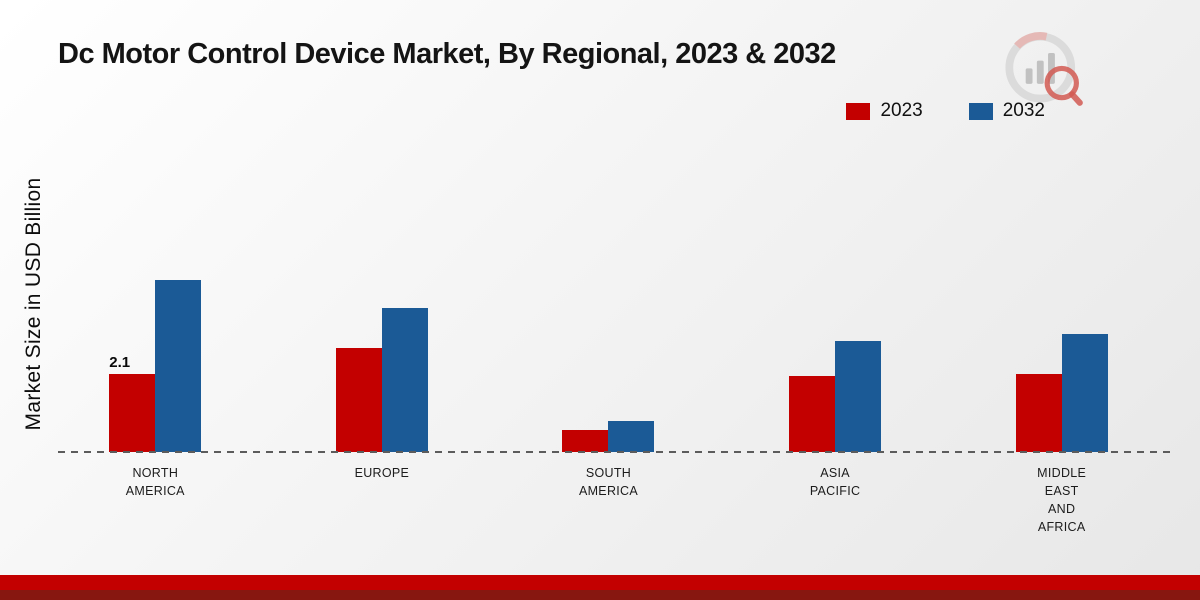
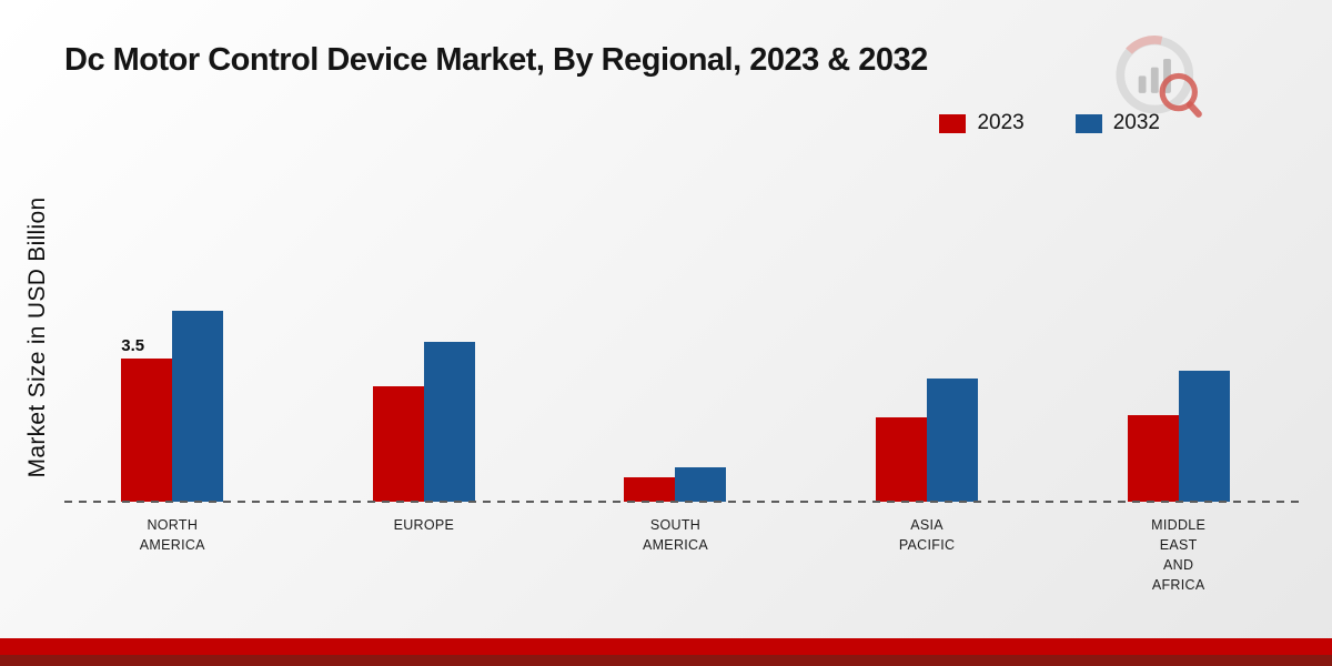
2023/NORTH AMERICA: 2.1 -> 3.5
